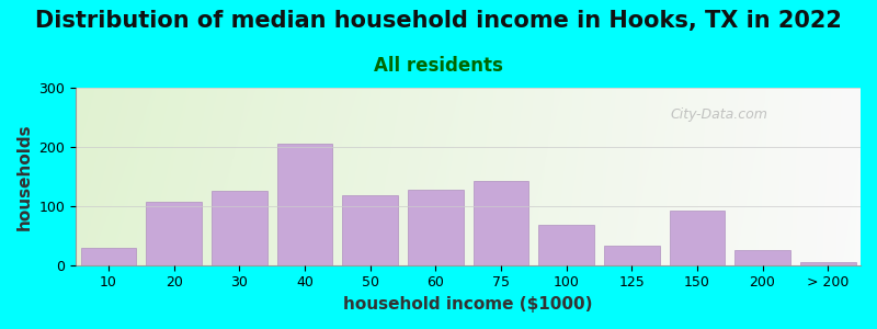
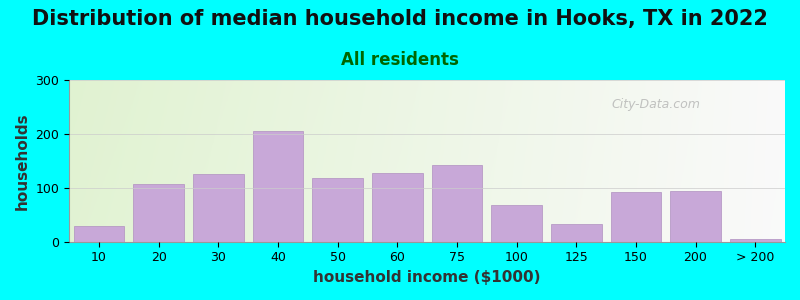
200: 25 -> 94
